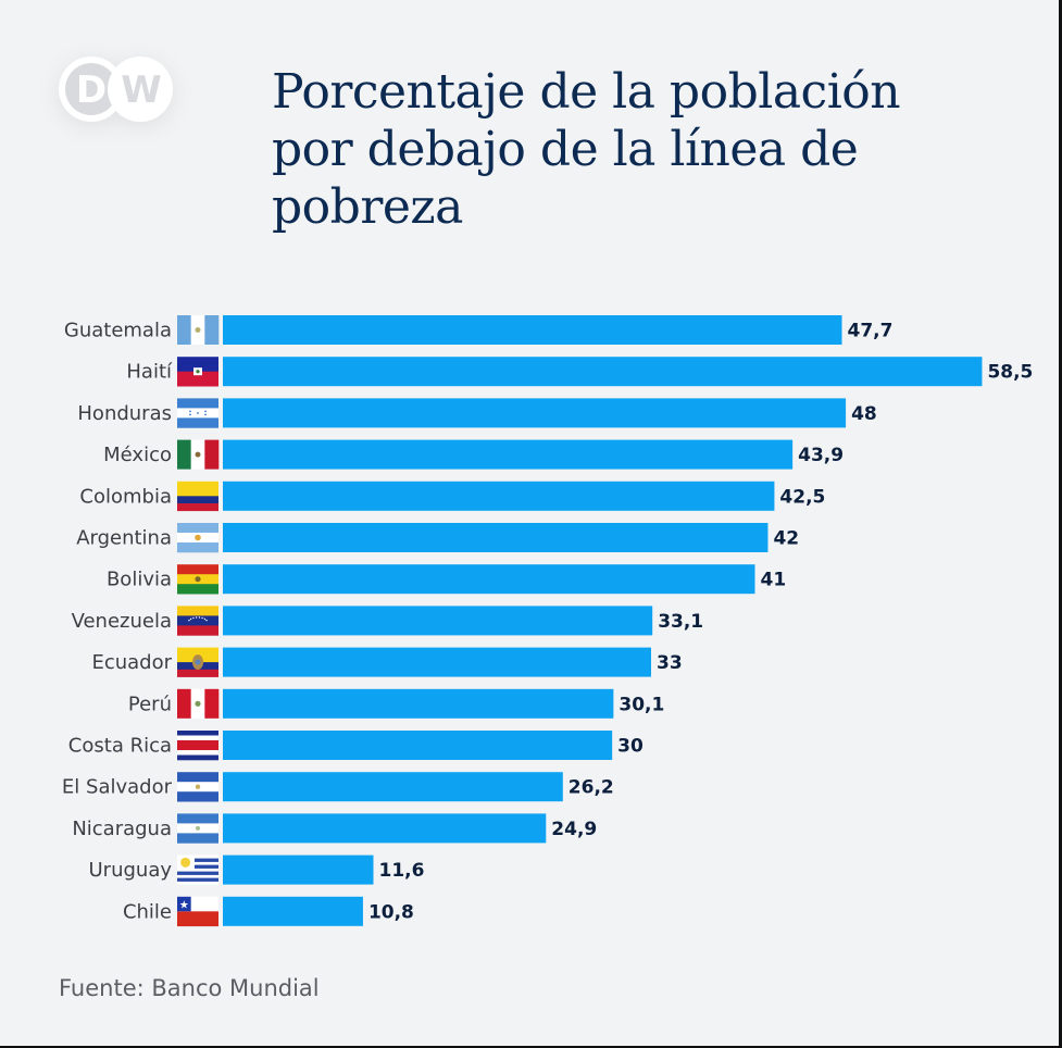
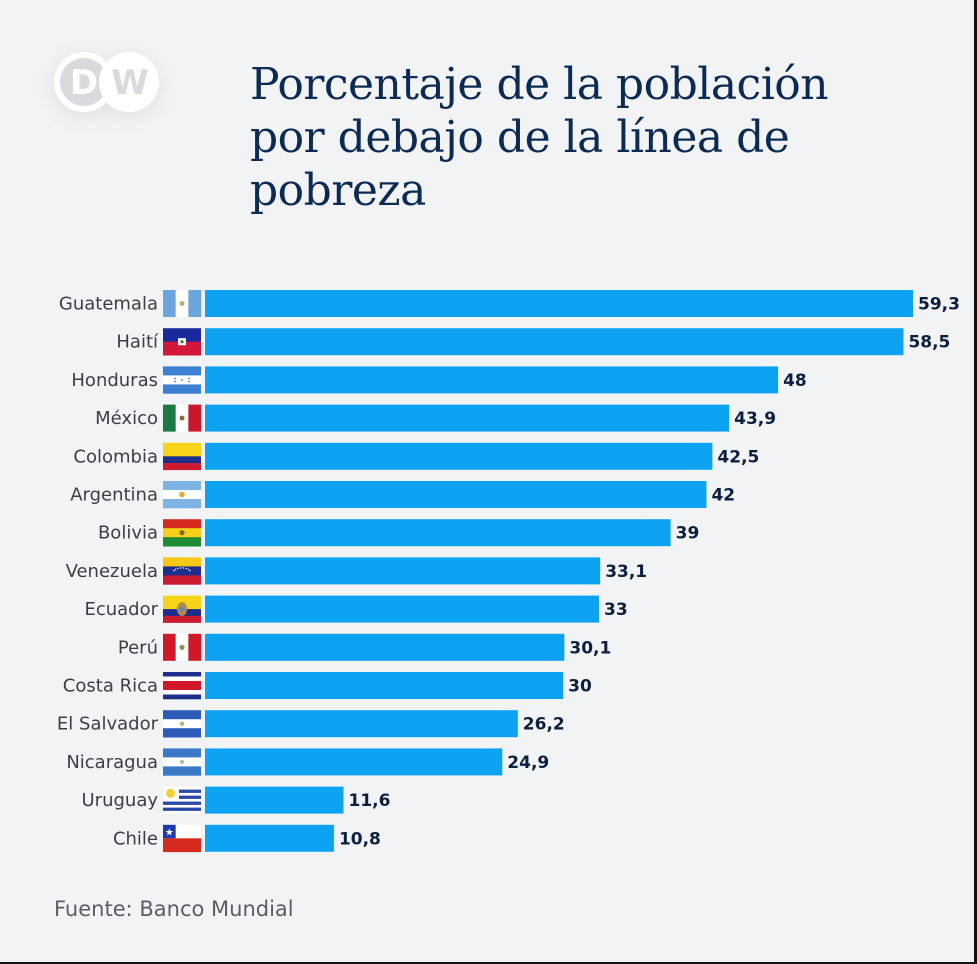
Guatemala: 47,7 -> 59,3
Bolivia: 41 -> 39
